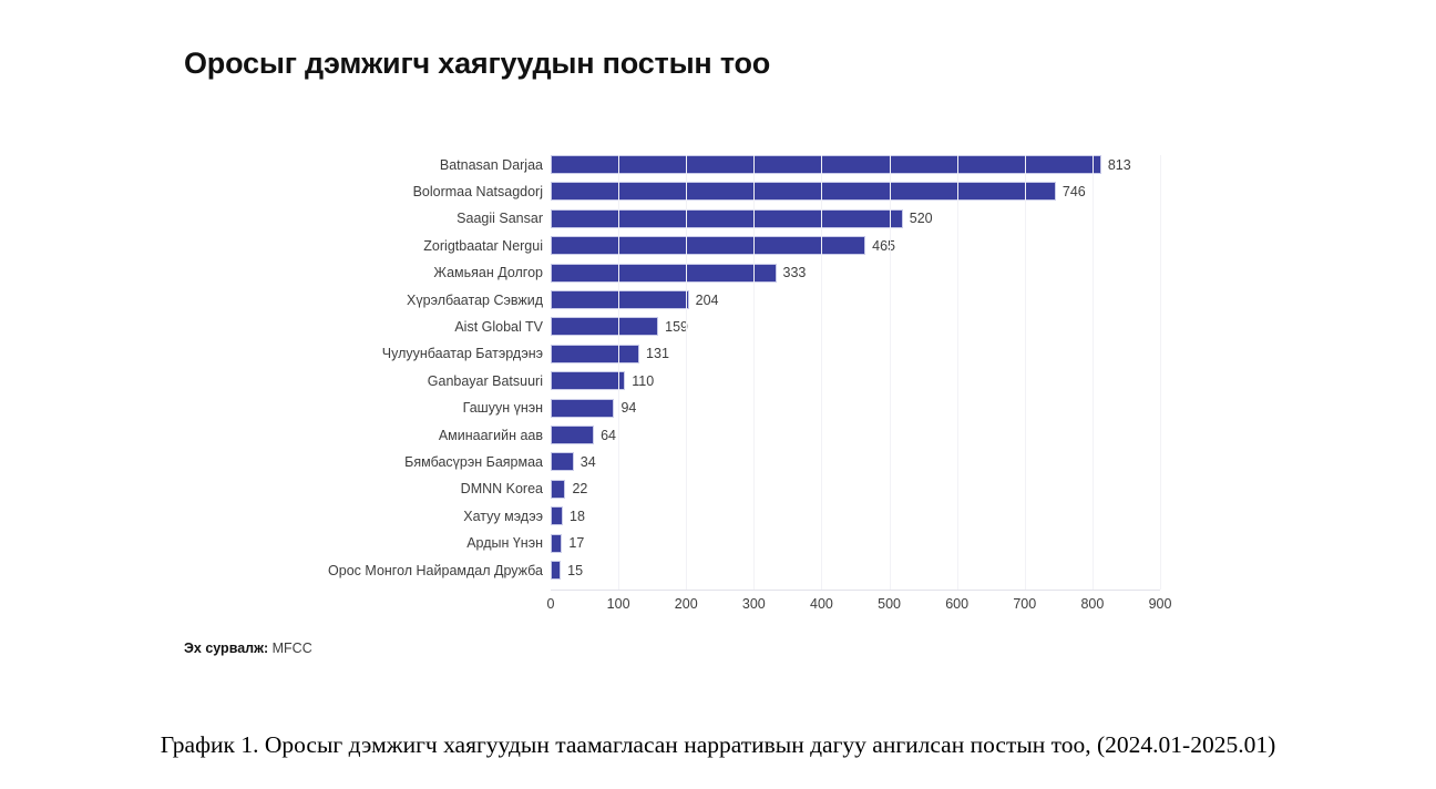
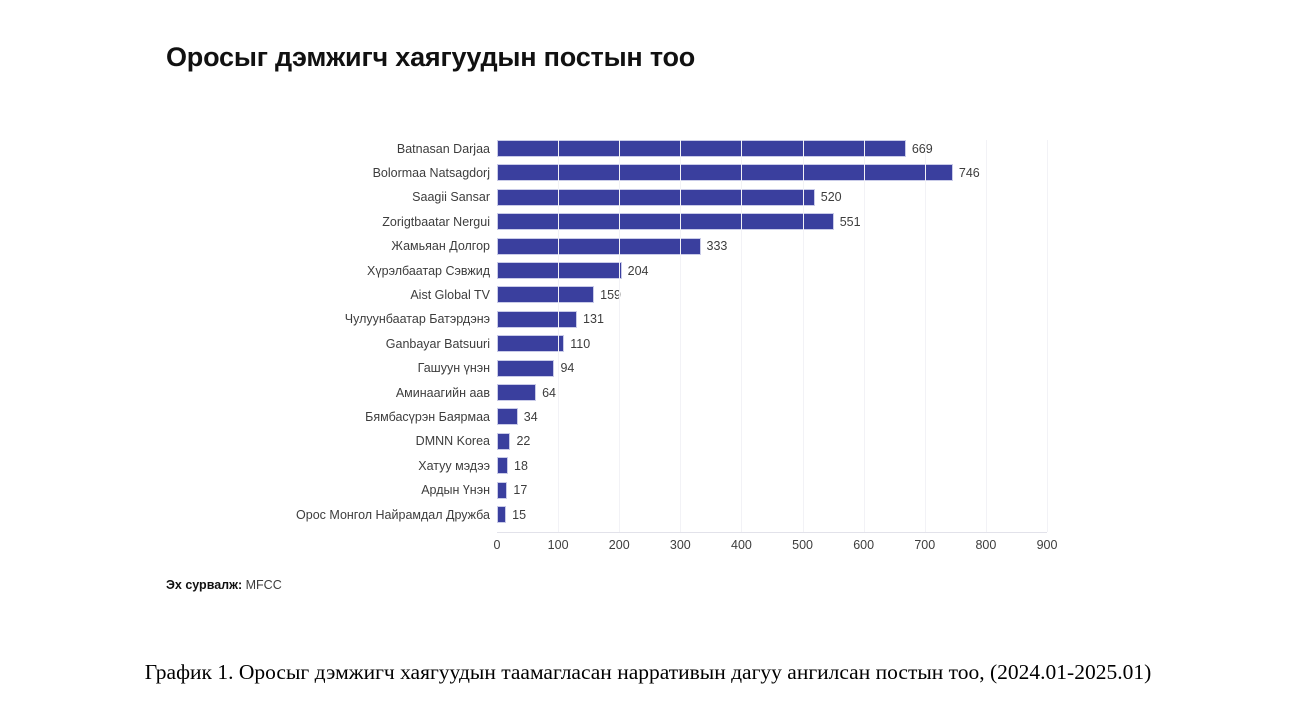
Batnasan Darjaa: 813 -> 669
Zorigtbaatar Nergui: 465 -> 551
